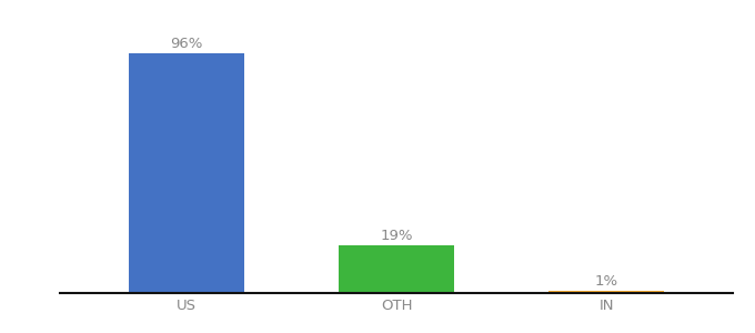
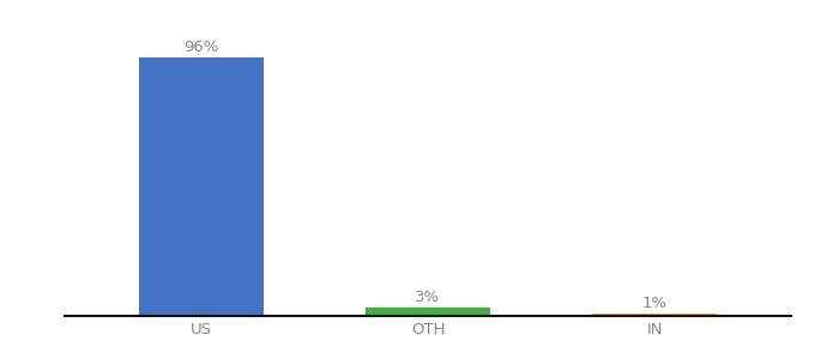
OTH: 19% -> 3%
